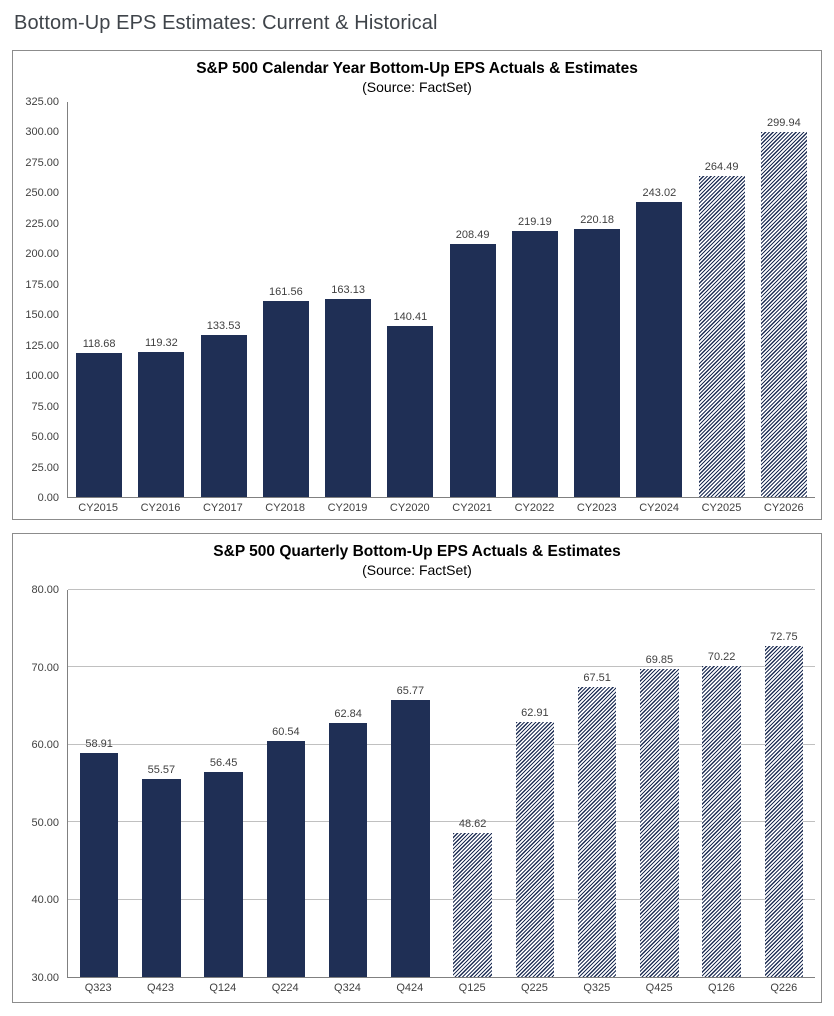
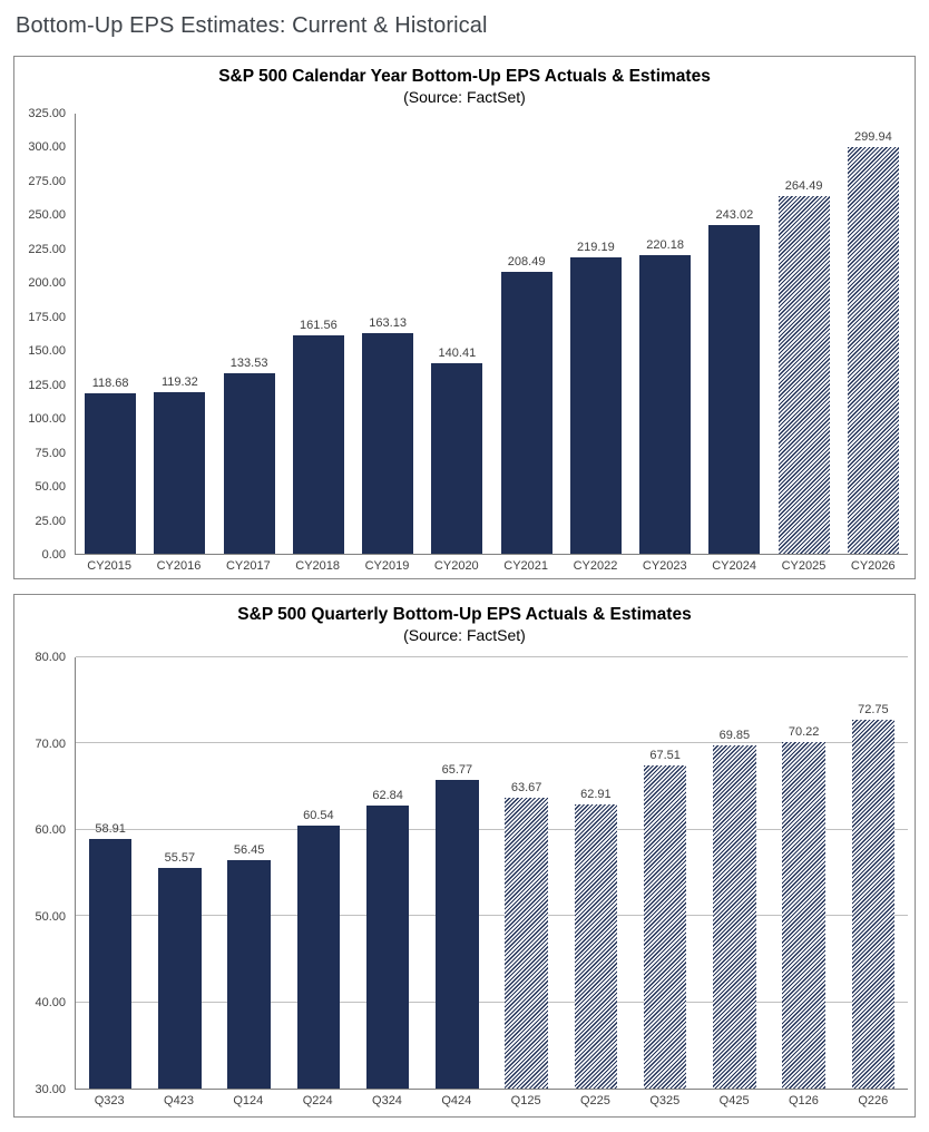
S&P 500 Quarterly Bottom-Up EPS Actuals & Estimates/Q125: 48.62 -> 63.67
